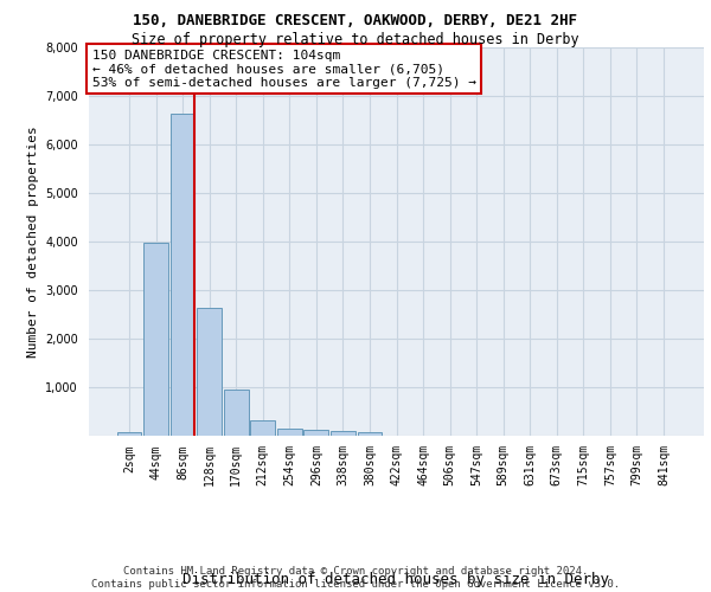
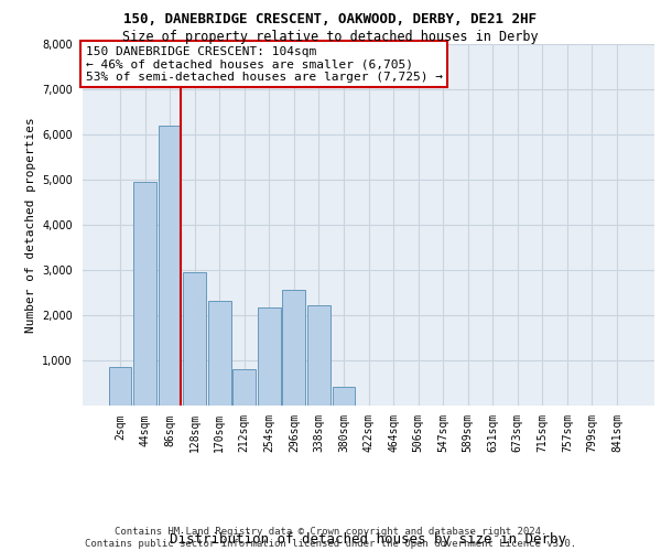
2sqm: 70 -> 850
44sqm: 3,980 -> 4,950
86sqm: 6,620 -> 6,200
128sqm: 2,620 -> 2,950
170sqm: 950 -> 2,300
212sqm: 300 -> 800
254sqm: 130 -> 2,150
296sqm: 120 -> 2,550
338sqm: 90 -> 2,200
380sqm: 70 -> 400
